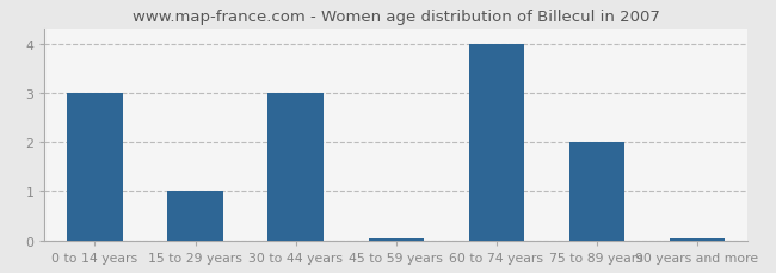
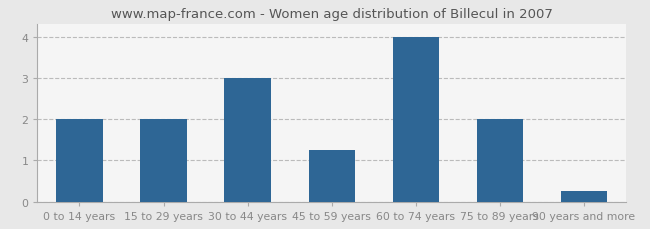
0 to 14 years: 3.00 -> 2.00
15 to 29 years: 1.00 -> 2.00
45 to 59 years: 0.05 -> 1.25
90 years and more: 0.05 -> 0.25
